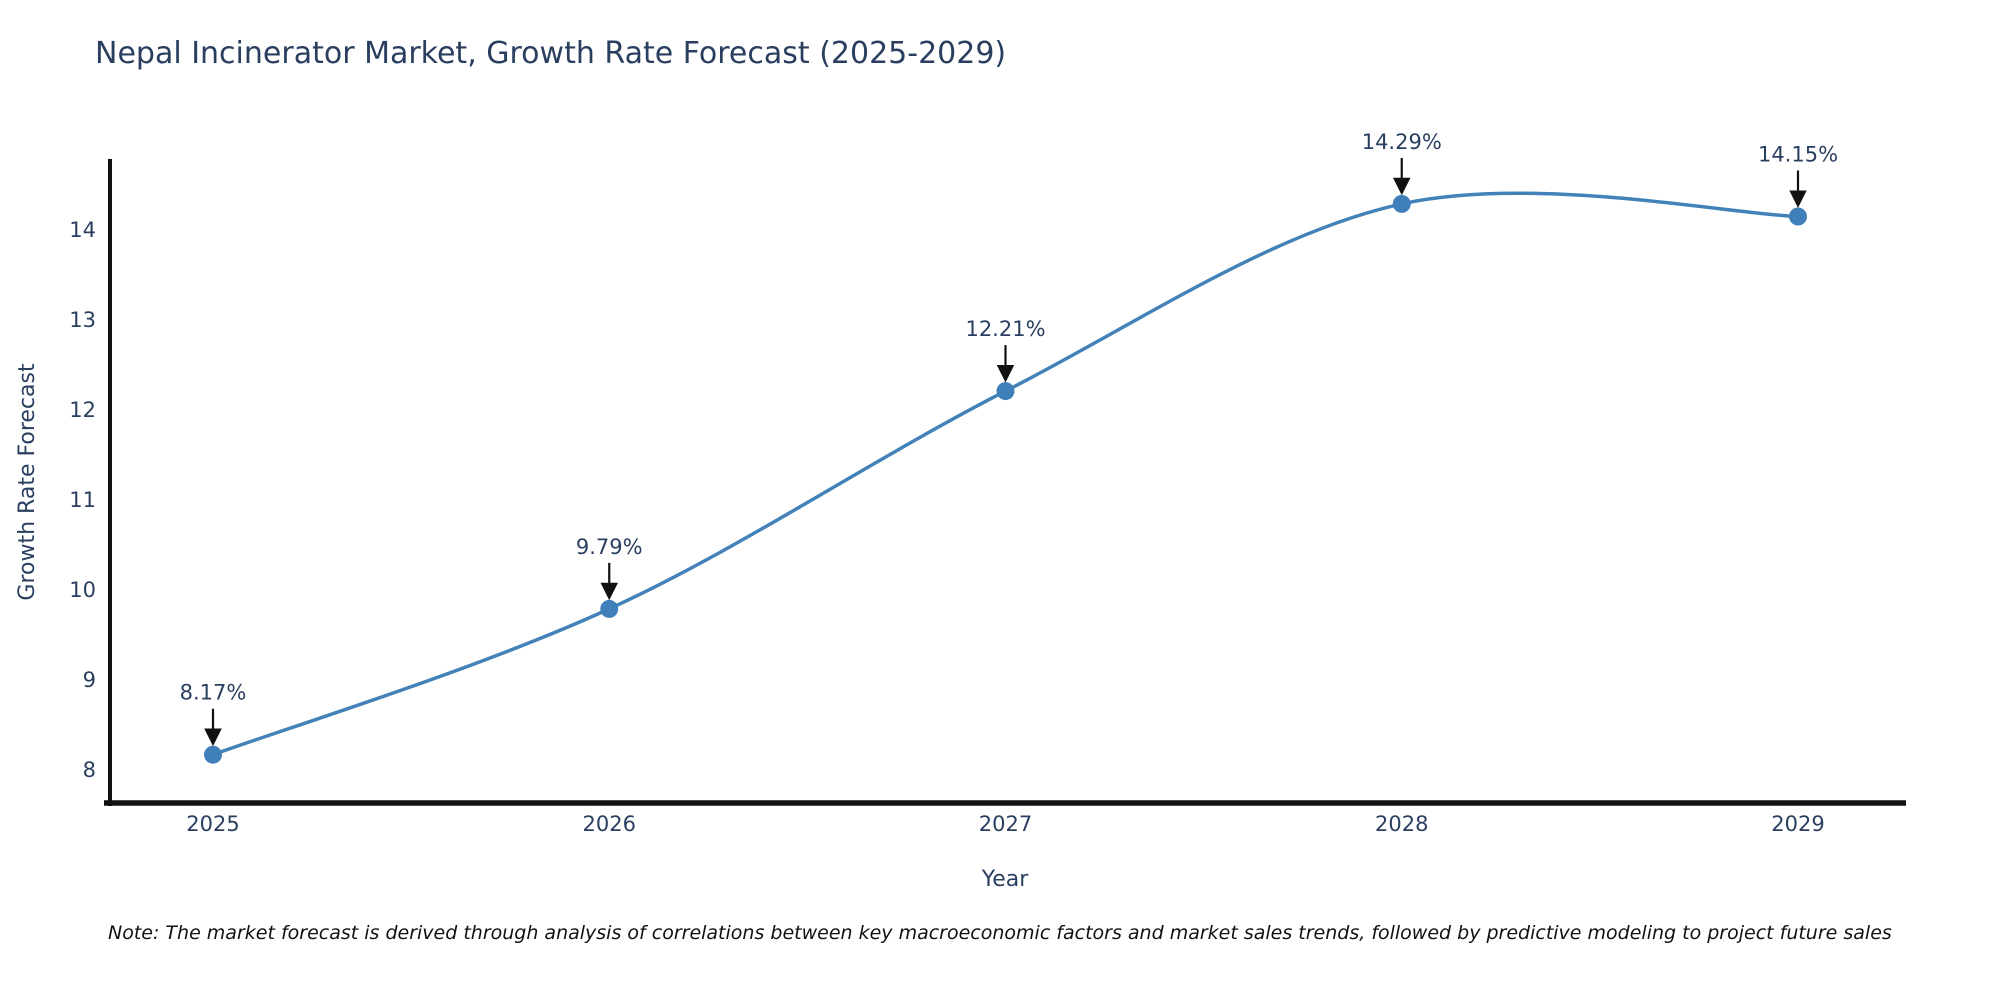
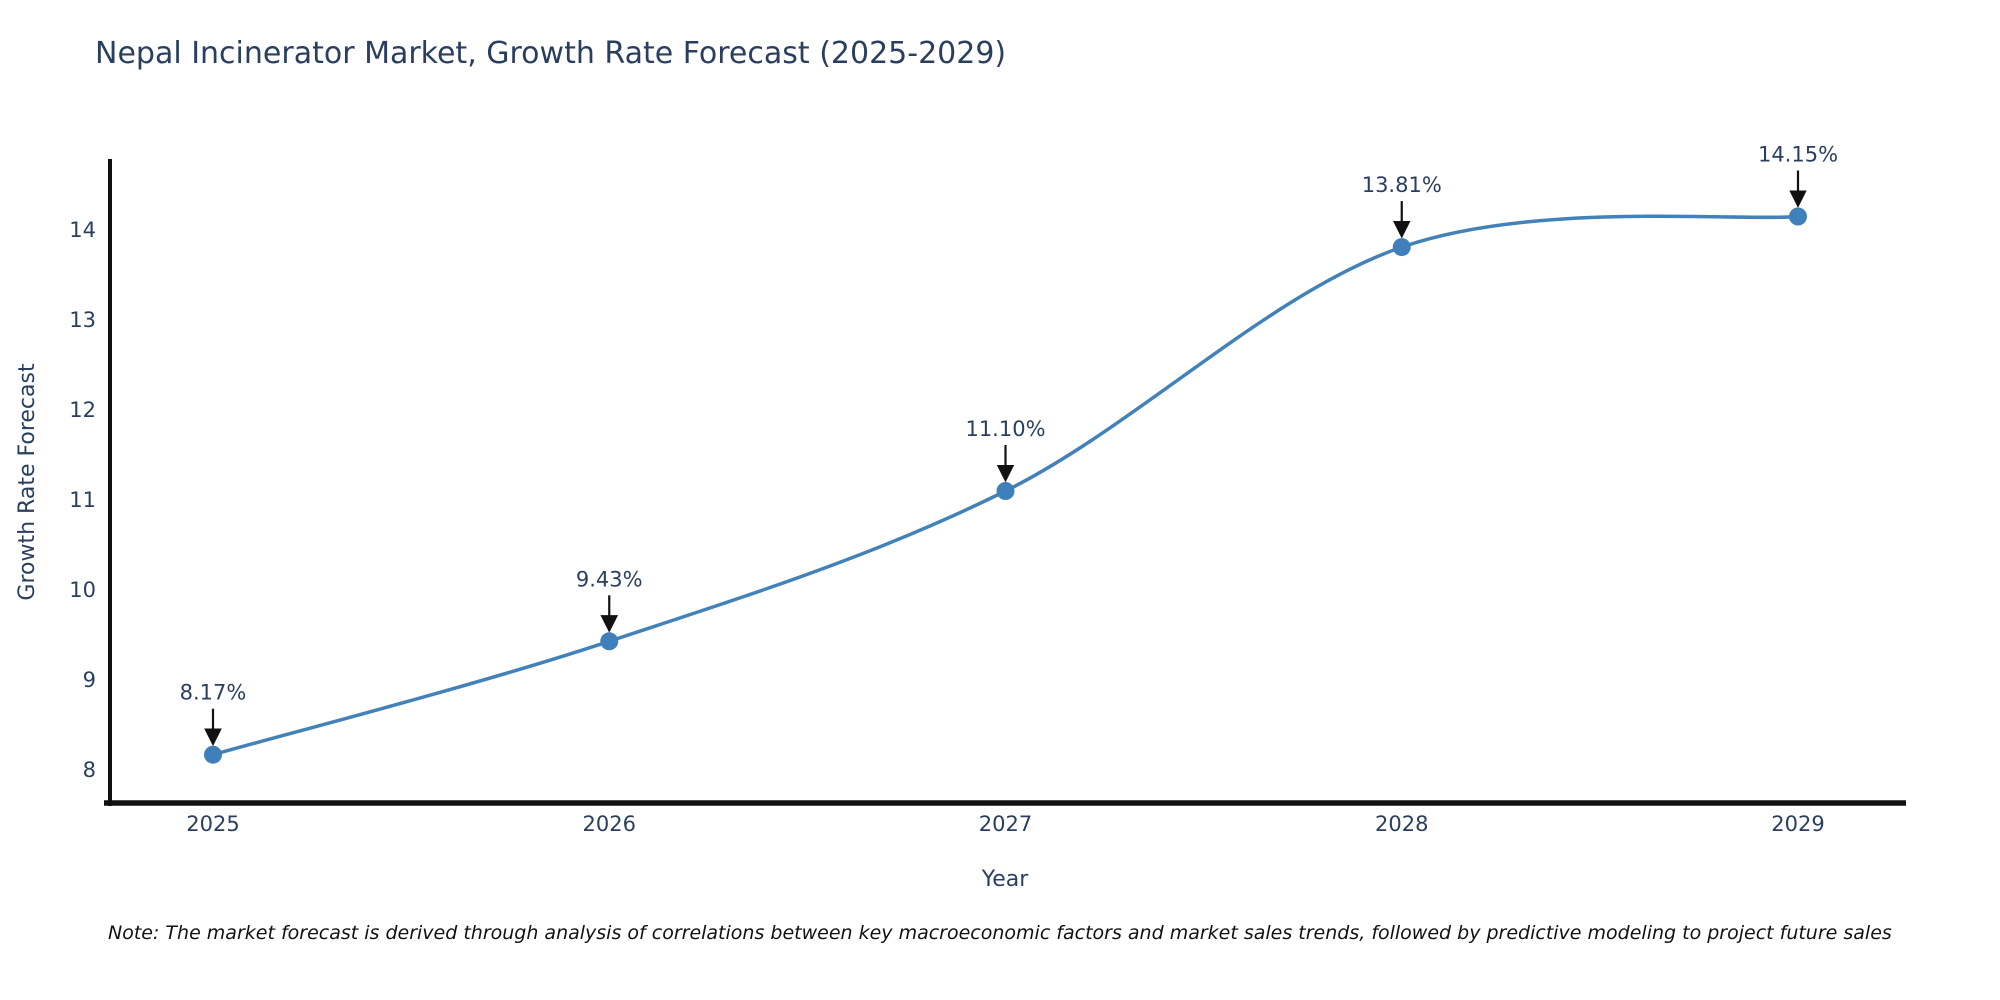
2026: 9.79% -> 9.43%
2027: 12.21% -> 11.10%
2028: 14.29% -> 13.81%
